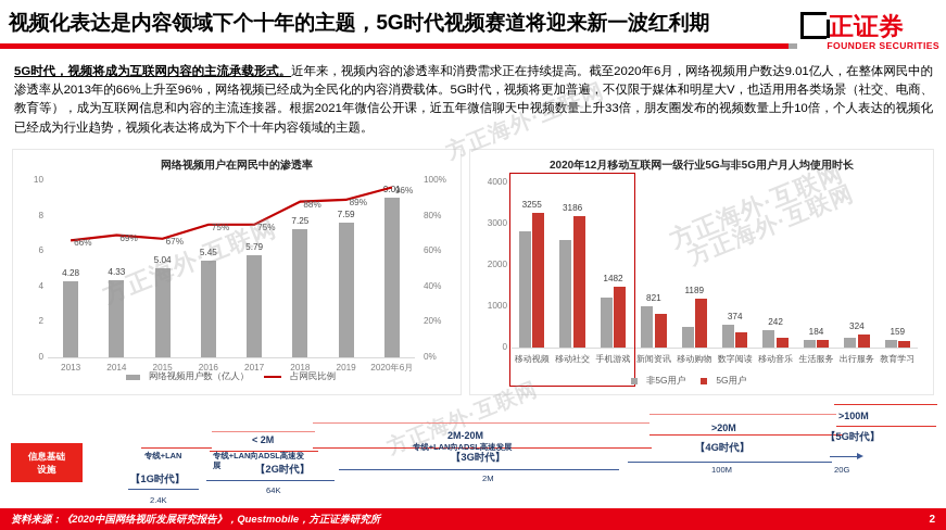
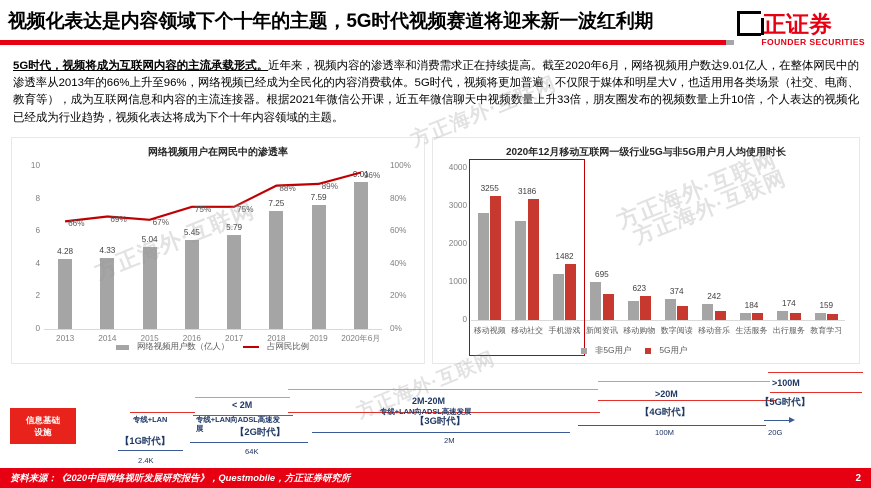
2020年12月移动互联网一级行业5G与非5G用户月人均使用时长/5G用户/新闻资讯: 821 -> 695
2020年12月移动互联网一级行业5G与非5G用户月人均使用时长/5G用户/移动购物: 1189 -> 623
2020年12月移动互联网一级行业5G与非5G用户月人均使用时长/5G用户/出行服务: 324 -> 174
